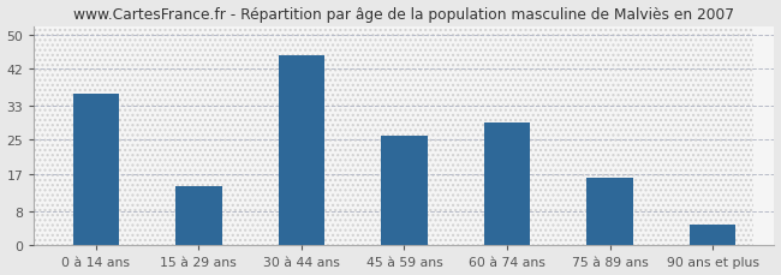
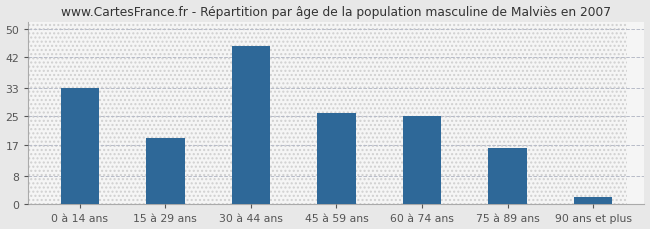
0 à 14 ans: 36 -> 33
15 à 29 ans: 14 -> 19
60 à 74 ans: 29 -> 25
90 ans et plus: 5 -> 2
